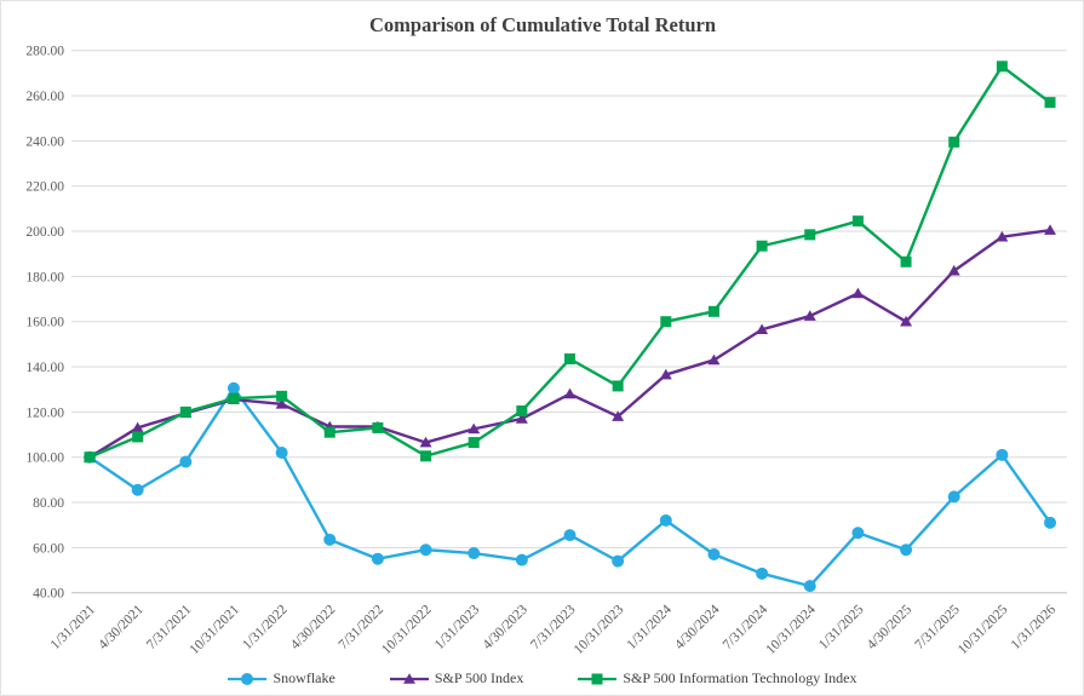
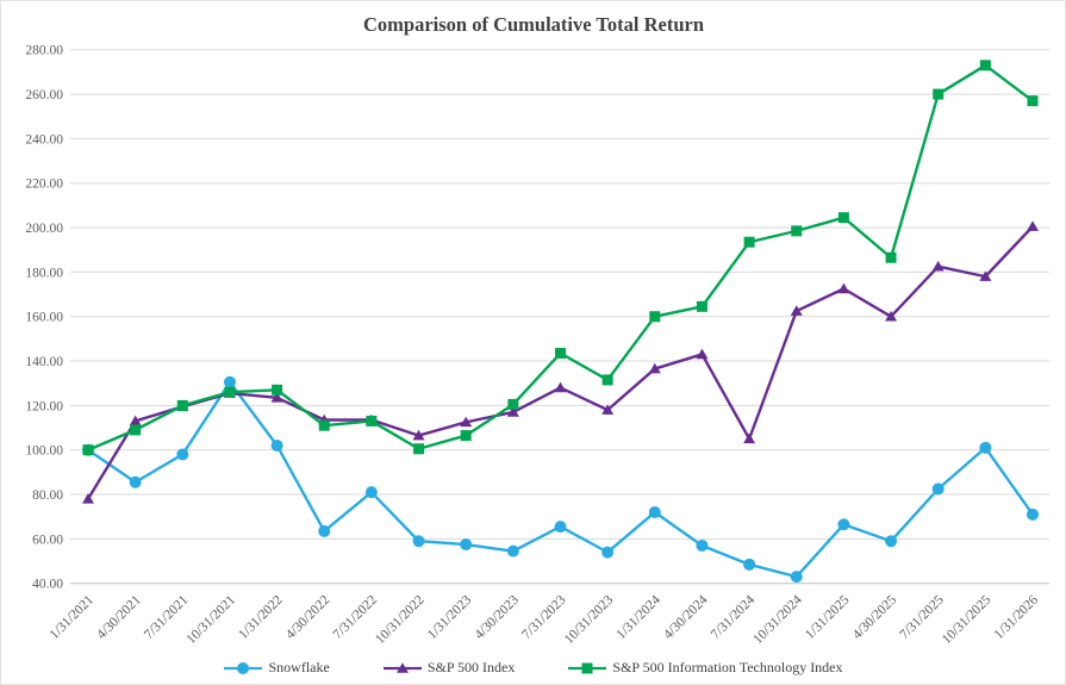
S&P 500 Index/1/31/2021: 100 -> 78
Snowflake/7/31/2022: 55 -> 81
S&P 500 Index/7/31/2024: 156 -> 105
S&P 500 Information Technology Index/7/31/2025: 240 -> 260
S&P 500 Index/10/31/2025: 198 -> 178
